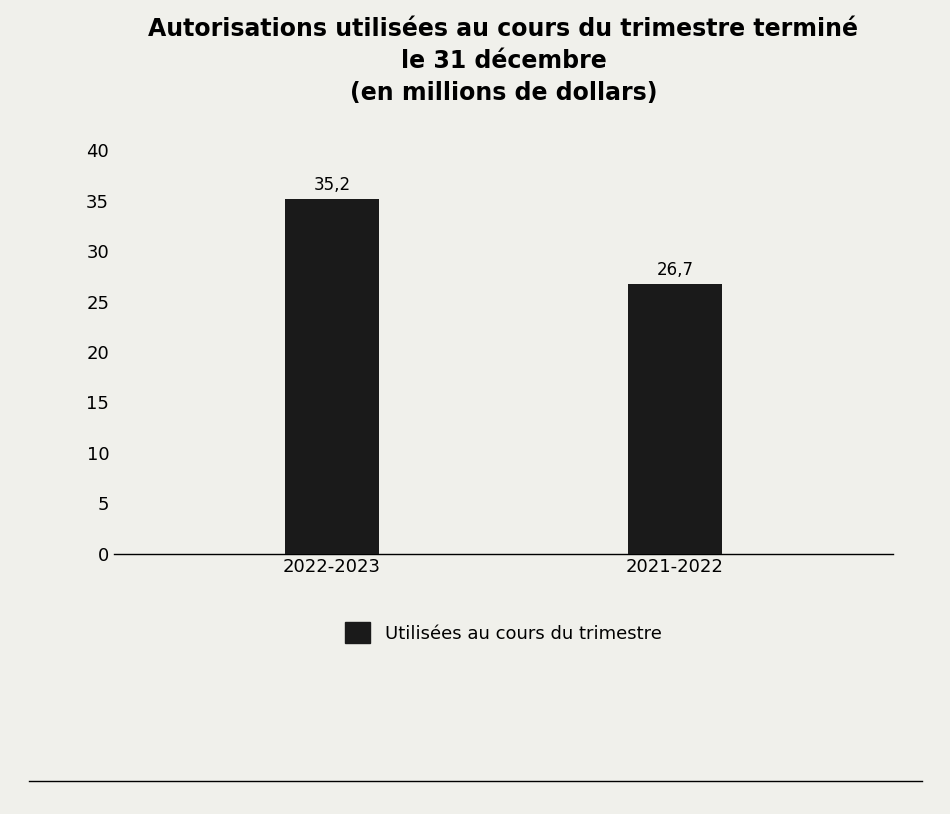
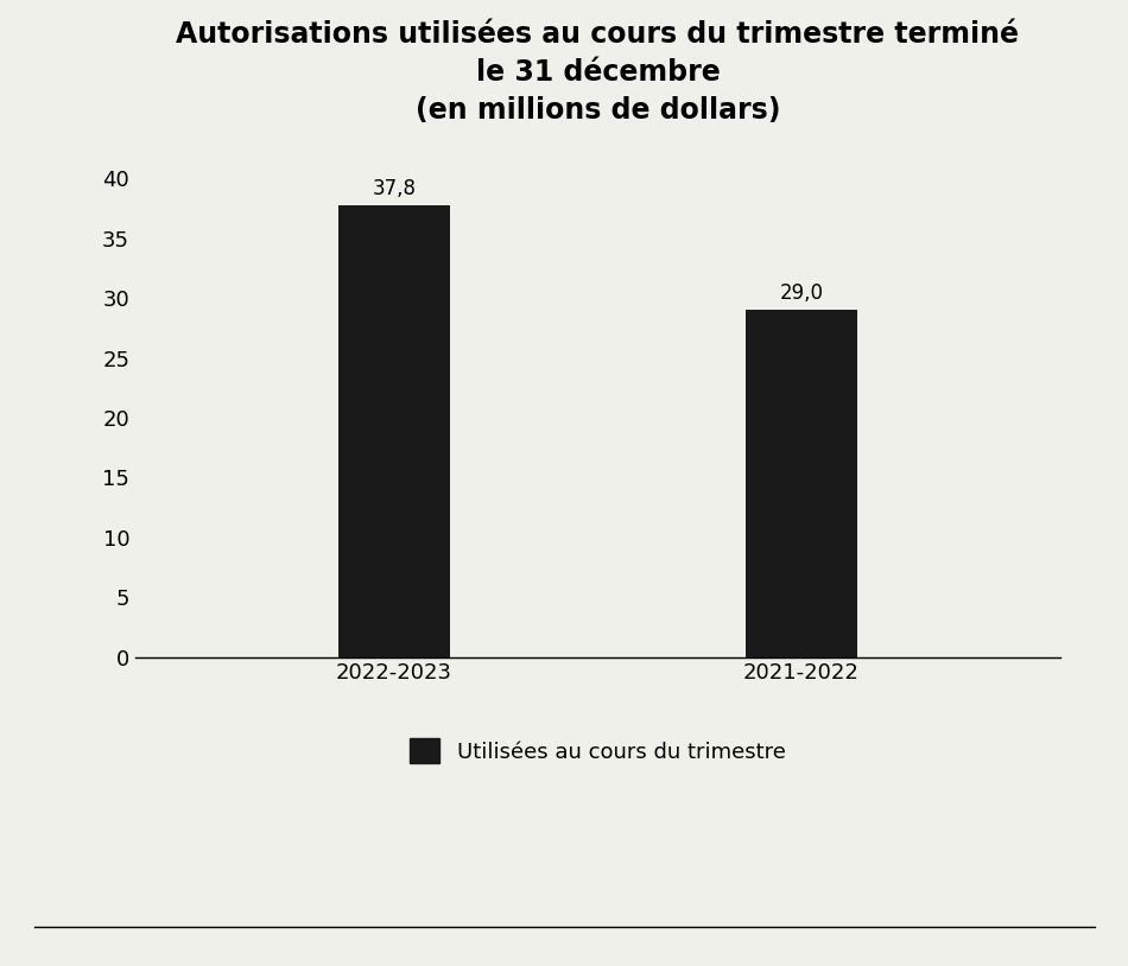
2022-2023: 35,2 -> 37,8
2021-2022: 26,7 -> 29,0
